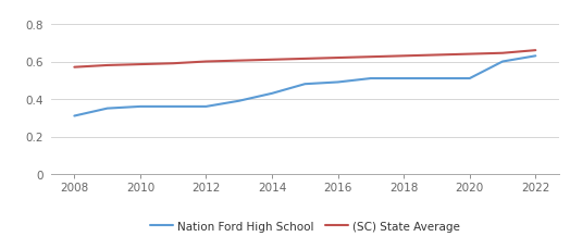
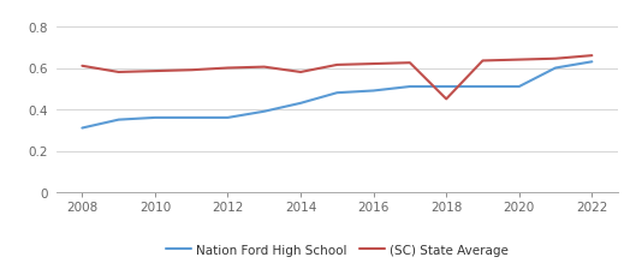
(SC) State Average/2008: 0.57 -> 0.61
(SC) State Average/2014: 0.61 -> 0.58
(SC) State Average/2018: 0.63 -> 0.45
